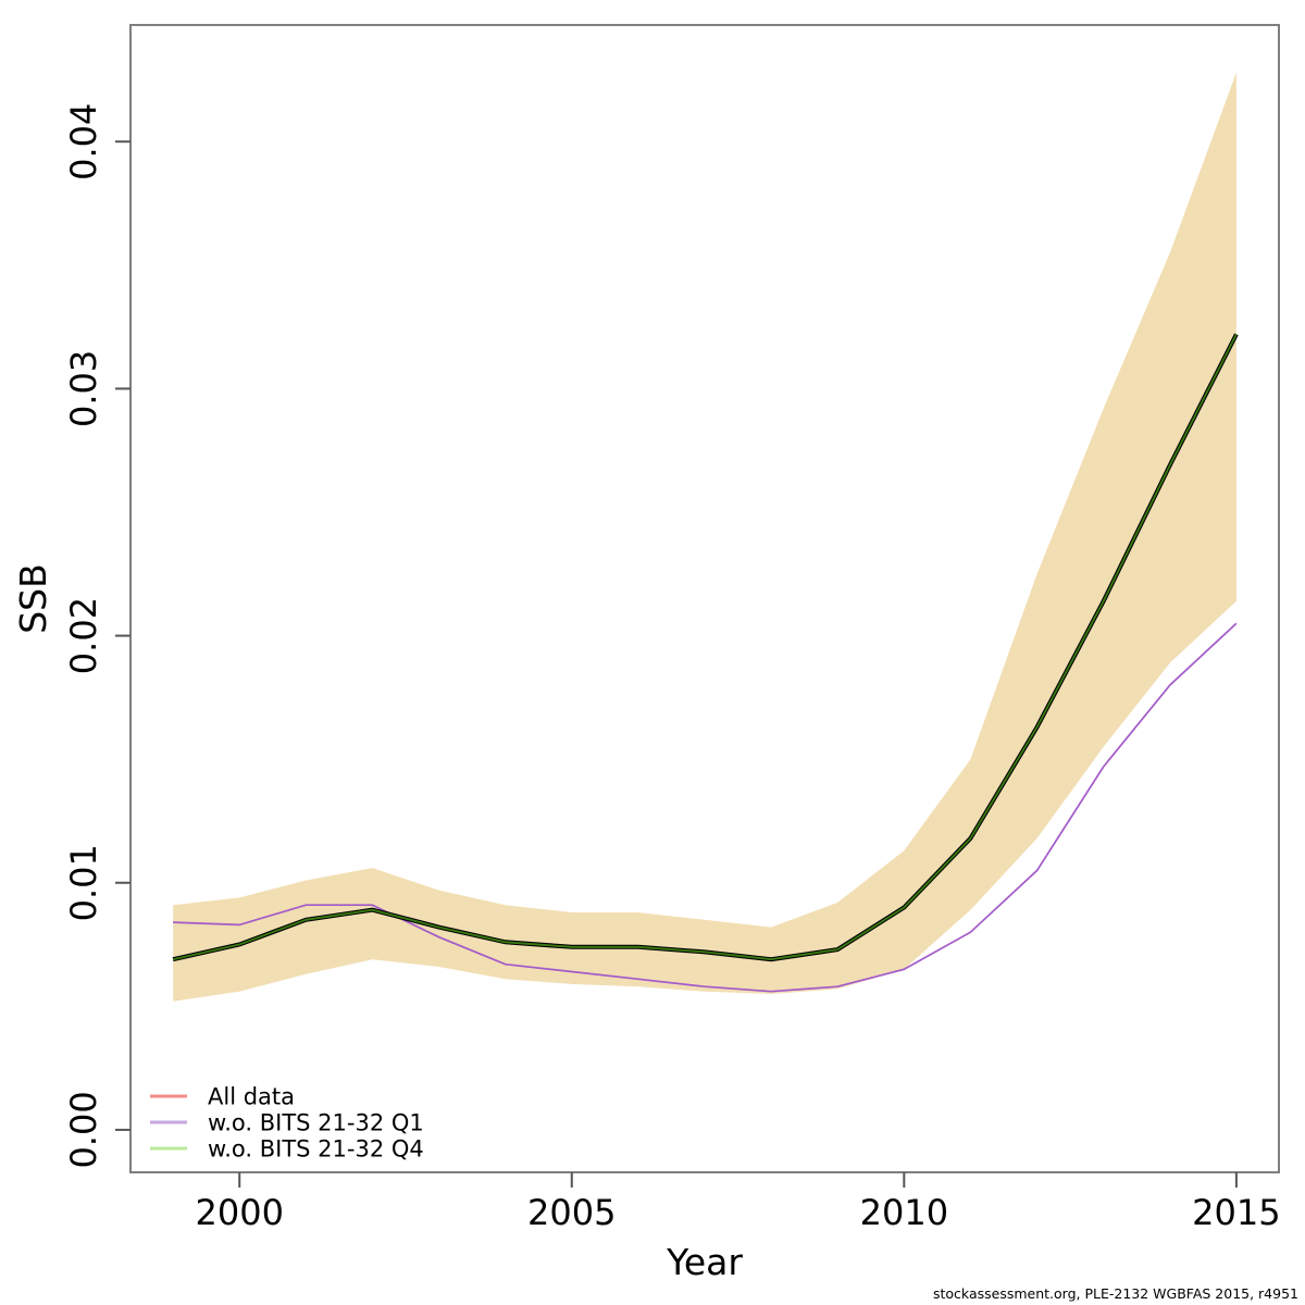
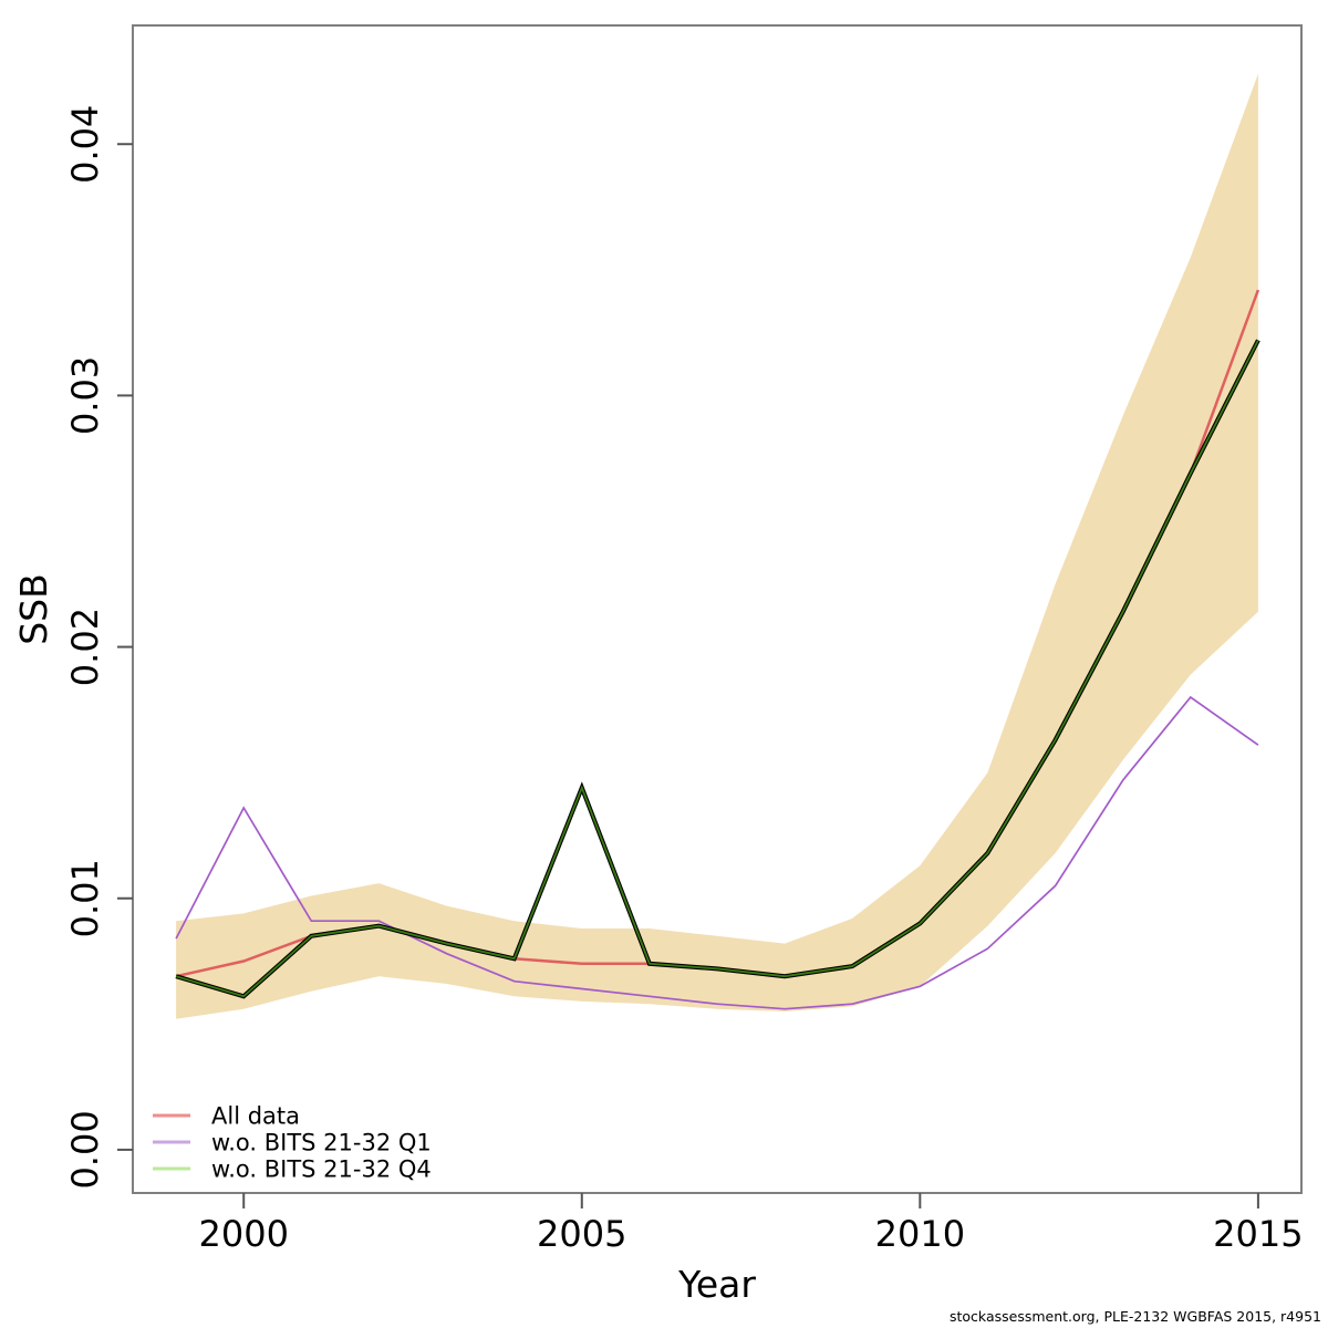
w.o. BITS 21-32 Q1/2000: 0.0083 -> 0.0136
w.o. BITS 21-32 Q4/2000: 0.0075 -> 0.0061
w.o. BITS 21-32 Q4/2005: 0.0074 -> 0.0144
All data/2015: 0.0322 -> 0.0342
w.o. BITS 21-32 Q1/2015: 0.0205 -> 0.0161
